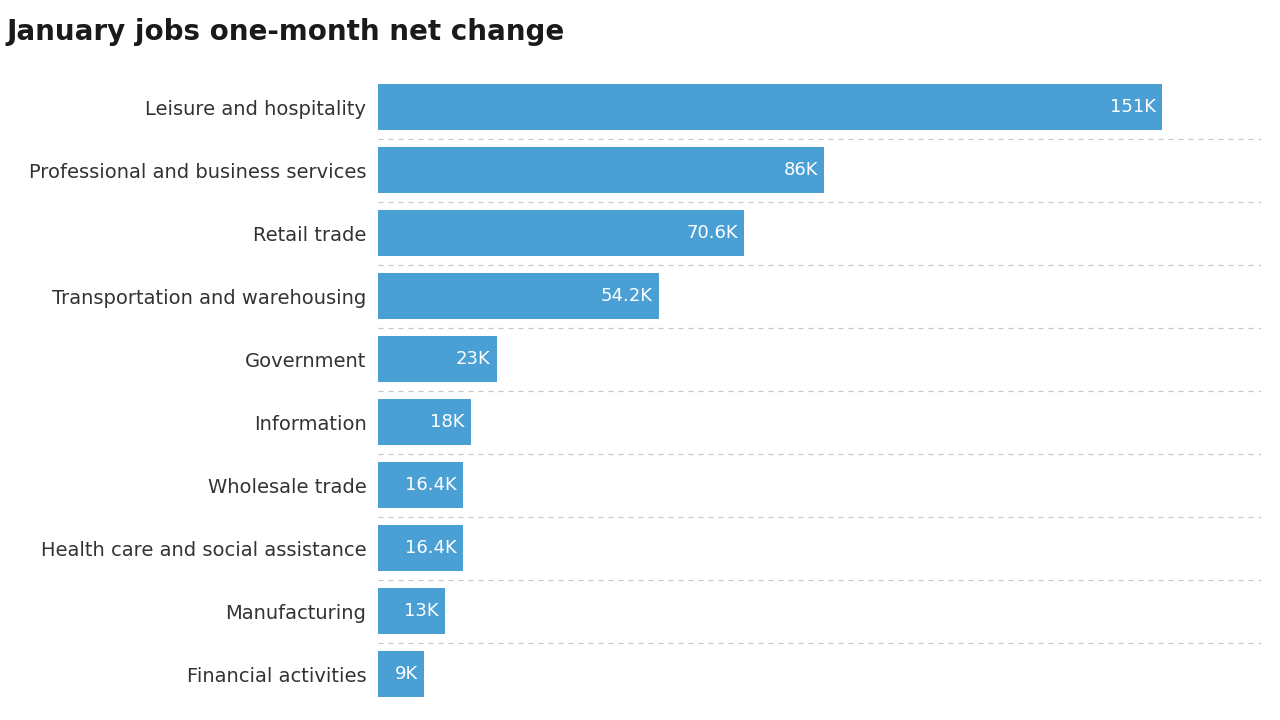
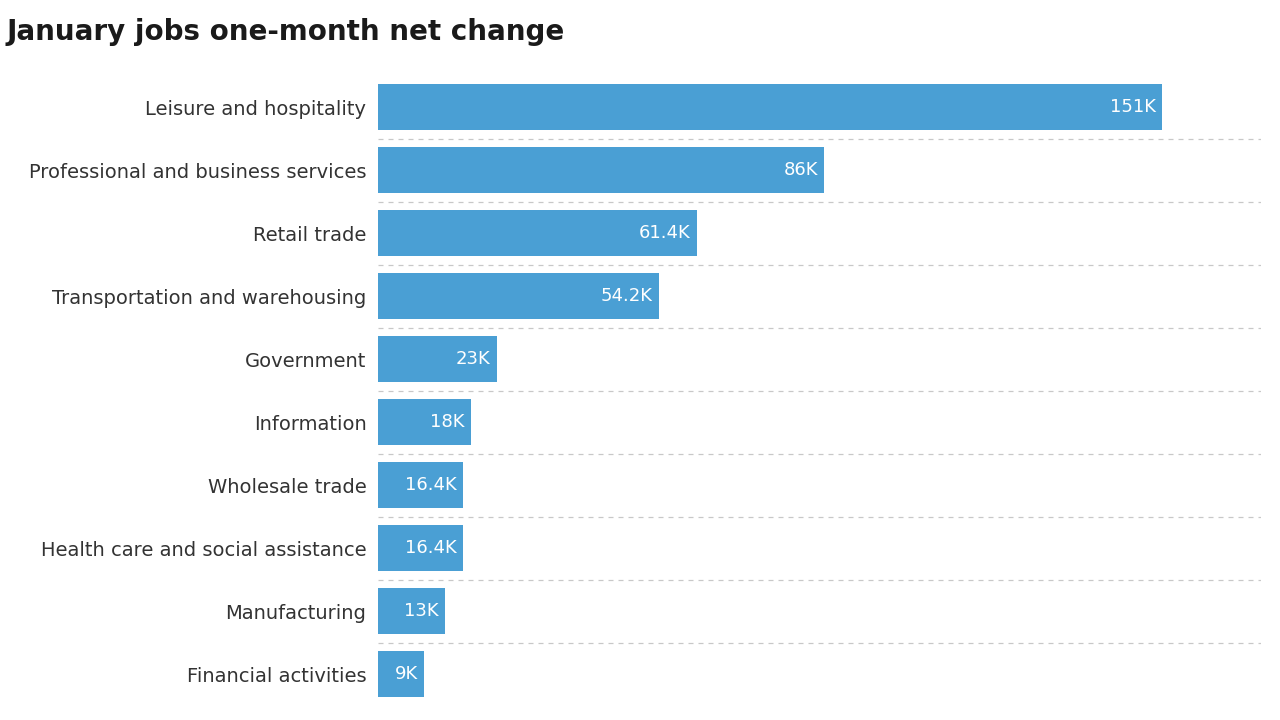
Retail trade: 70.6K -> 61.4K
